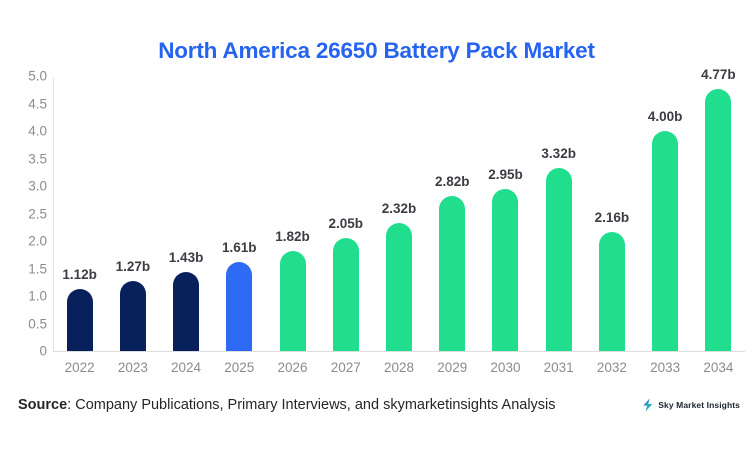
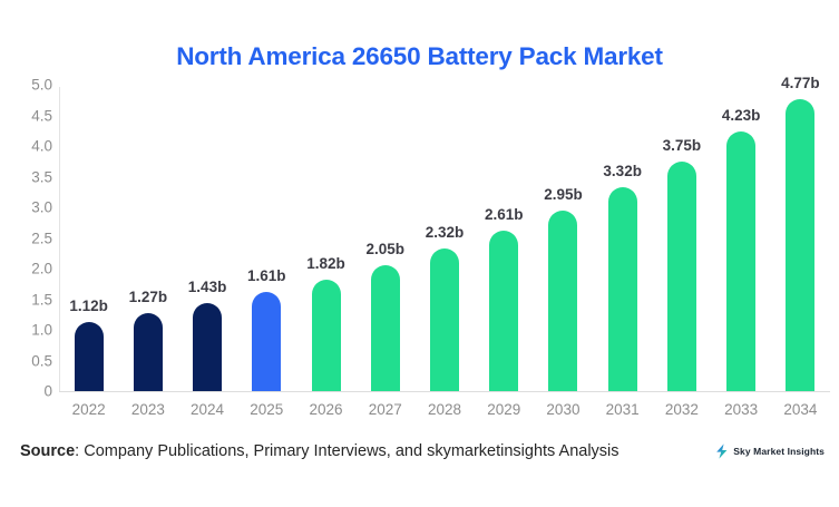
2029: 2.82b -> 2.61b
2032: 2.16b -> 3.75b
2033: 4.00b -> 4.23b
